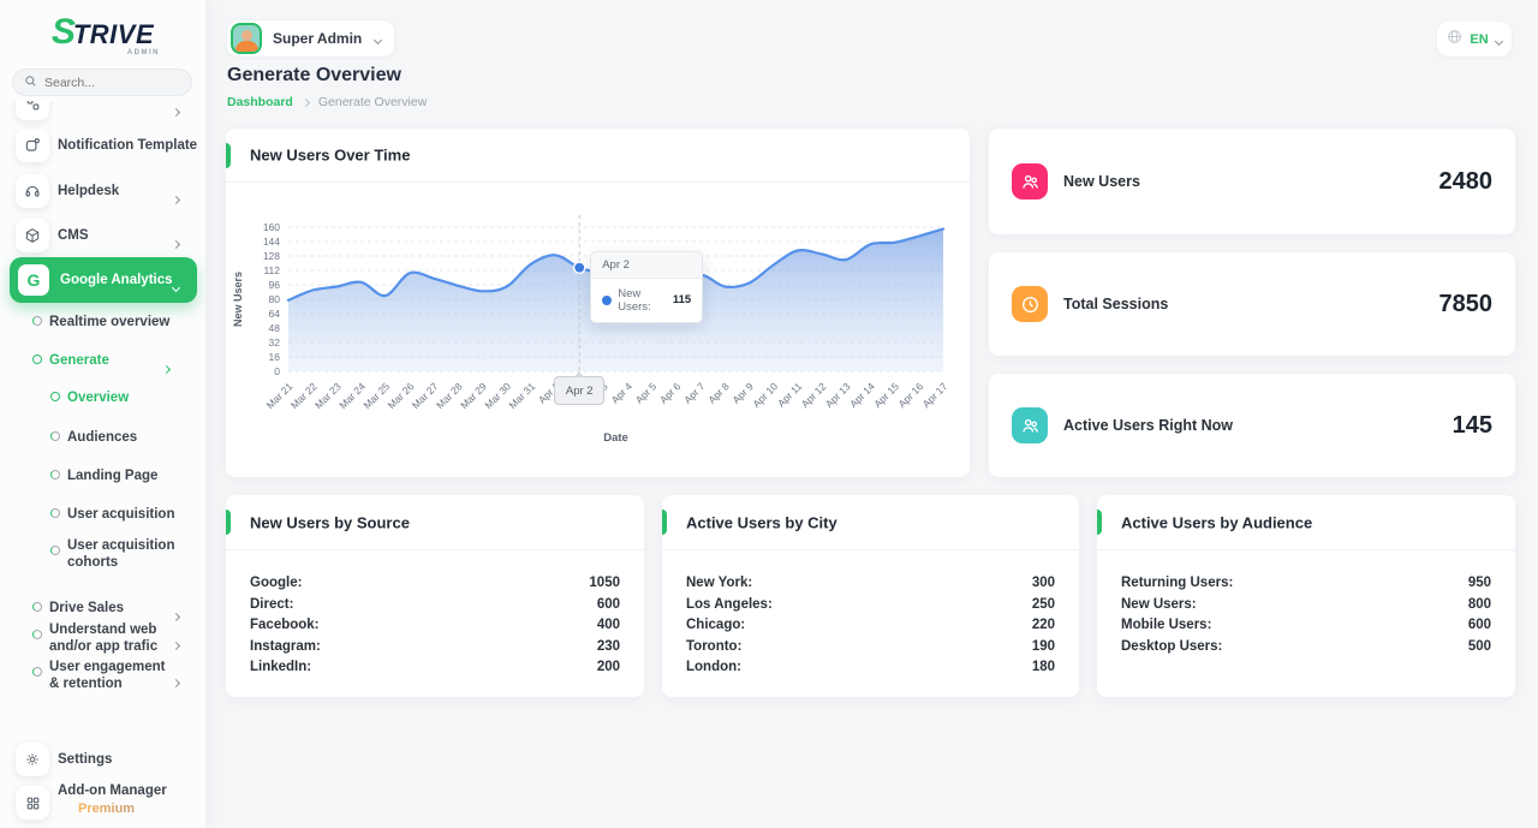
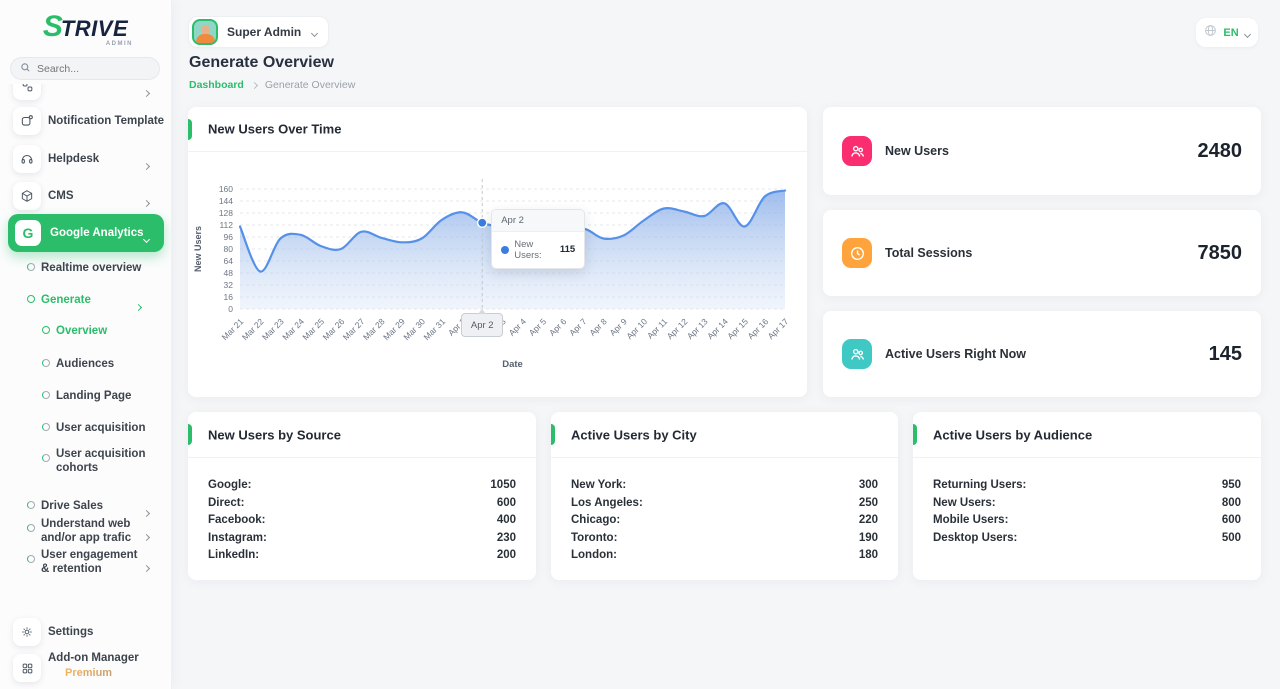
Mar 21: 80 -> 110
Mar 22: 90 -> 50
Mar 26: 110 -> 80
Apr 15: 140 -> 110
